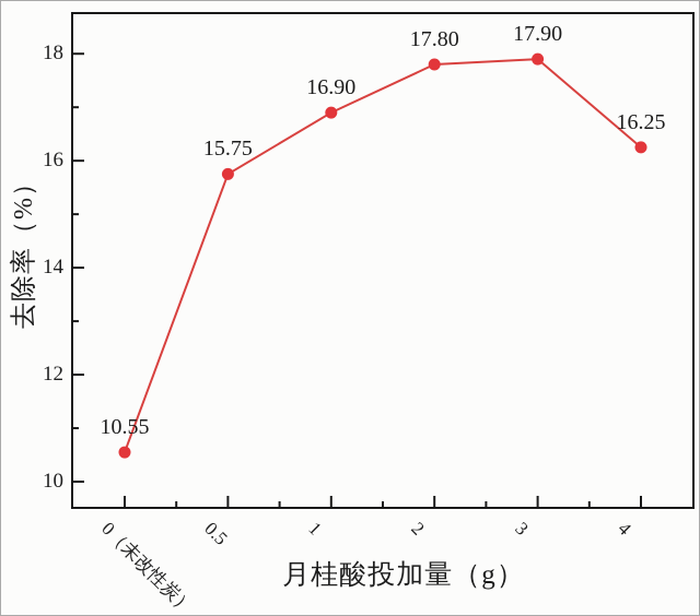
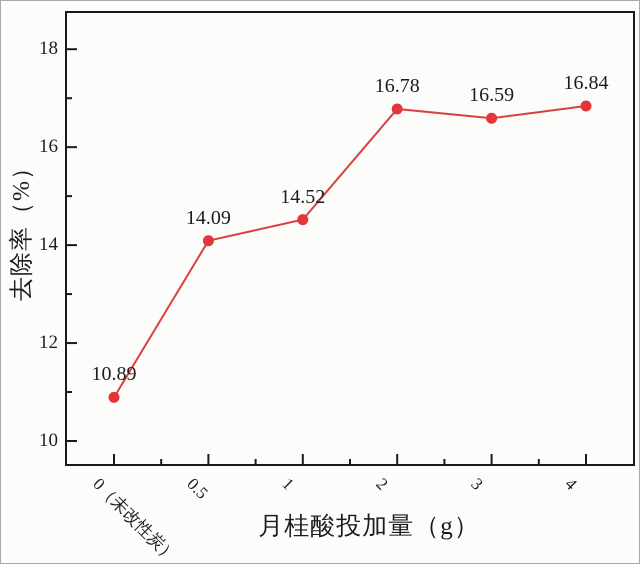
0（未改性炭）: 10.55 -> 10.89
0.5: 15.75 -> 14.09
1: 16.90 -> 14.52
2: 17.80 -> 16.78
3: 17.90 -> 16.59
4: 16.25 -> 16.84
